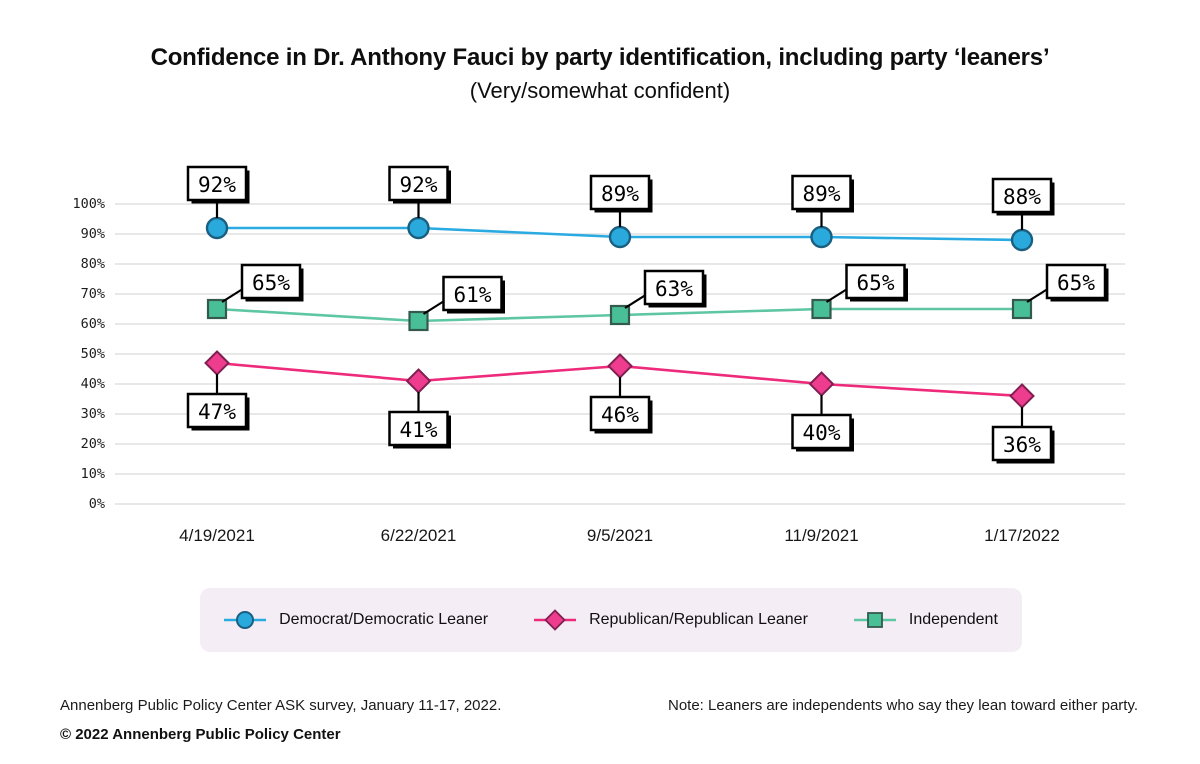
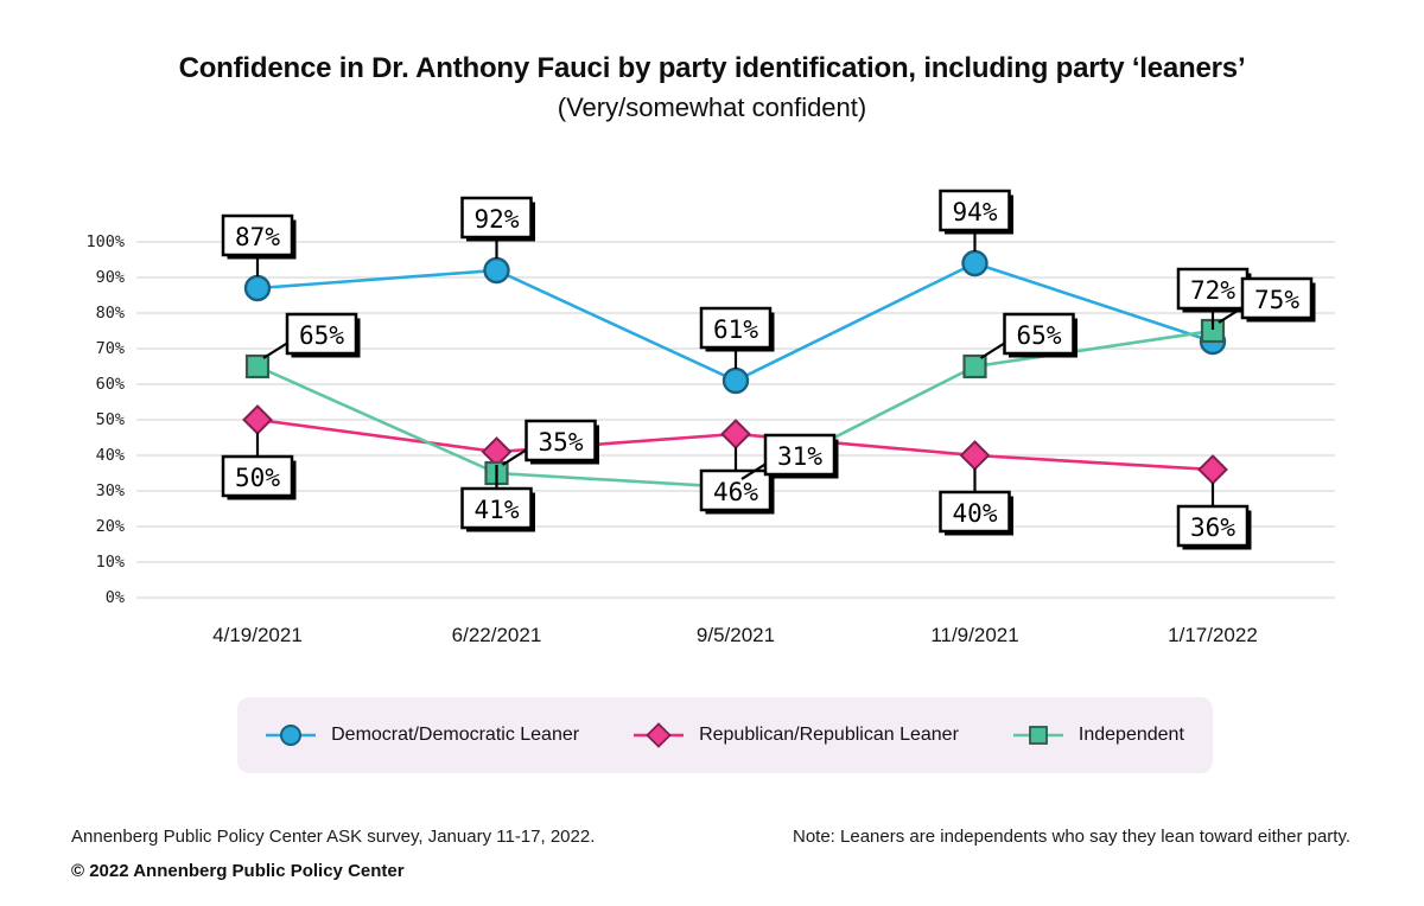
Democrat/Democratic Leaner/4/19/2021: 92% -> 87%
Republican/Republican Leaner/4/19/2021: 47% -> 50%
Independent/6/22/2021: 61% -> 35%
Democrat/Democratic Leaner/9/5/2021: 89% -> 61%
Independent/9/5/2021: 63% -> 31%
Democrat/Democratic Leaner/11/9/2021: 89% -> 94%
Democrat/Democratic Leaner/1/17/2022: 88% -> 72%
Independent/1/17/2022: 65% -> 75%
